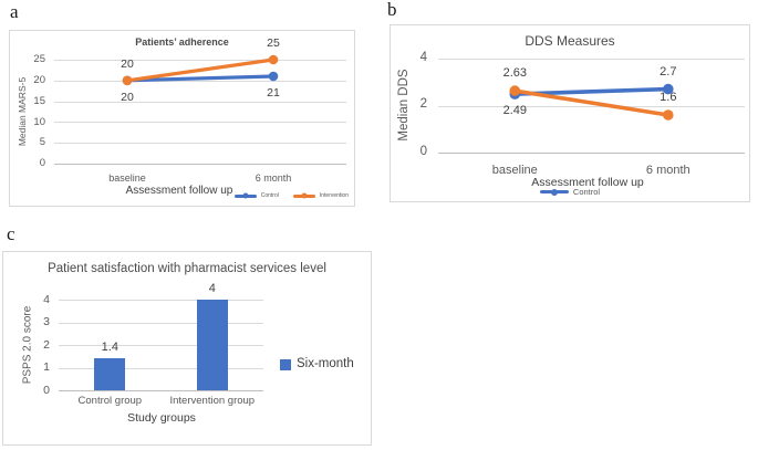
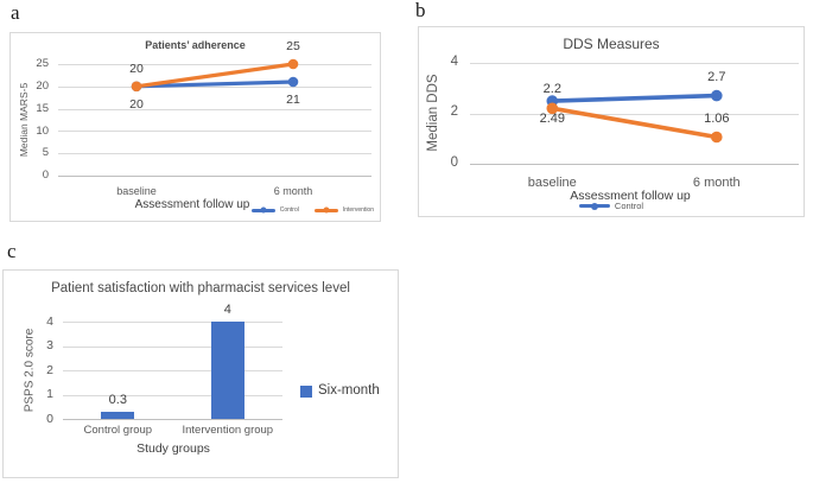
DDS Measures/Intervention/baseline: 2.63 -> 2.2
DDS Measures/Intervention/6 month: 1.6 -> 1.06
Patient satisfaction with pharmacist services level/Control group: 1.4 -> 0.3
